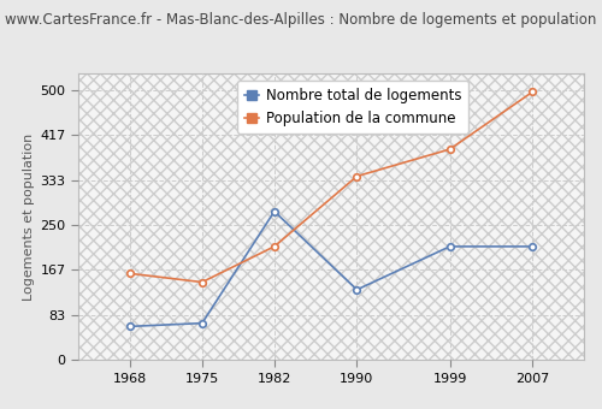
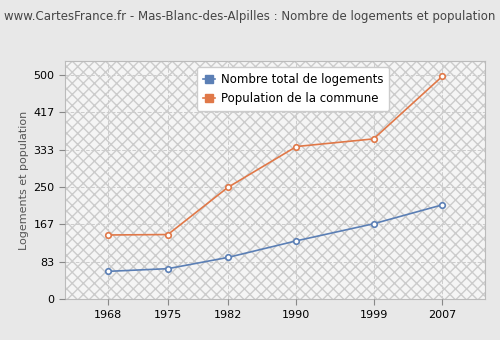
Population de la commune/1968: 160 -> 143
Nombre total de logements/1982: 275 -> 93
Population de la commune/1982: 210 -> 249
Nombre total de logements/1999: 210 -> 168
Population de la commune/1999: 390 -> 357
